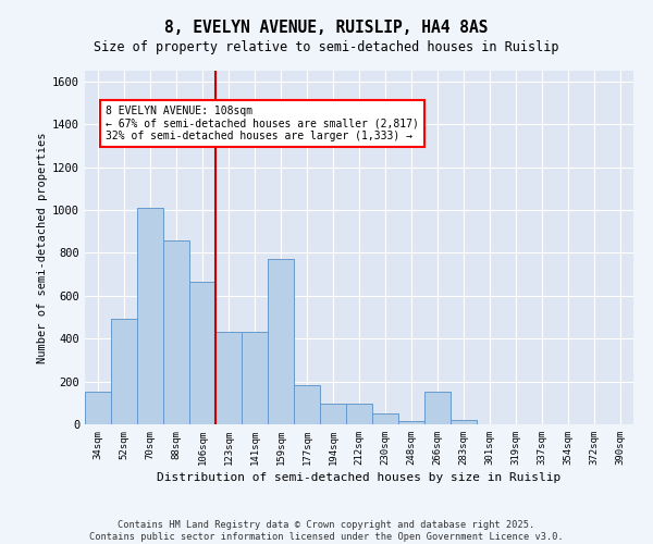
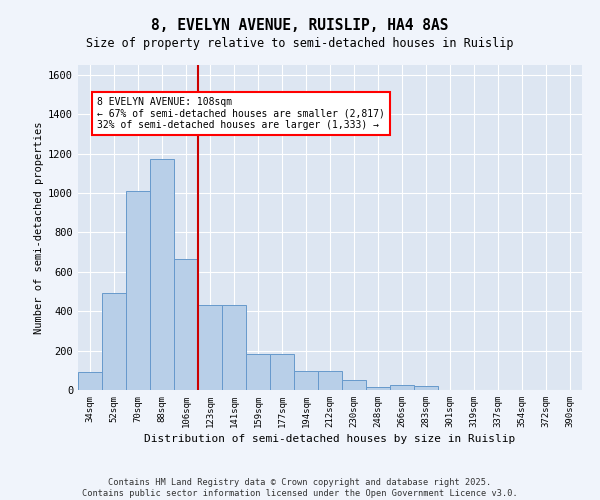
34sqm: 150 -> 90
88sqm: 860 -> 1180
159sqm: 770 -> 180
266sqm: 150 -> 20
